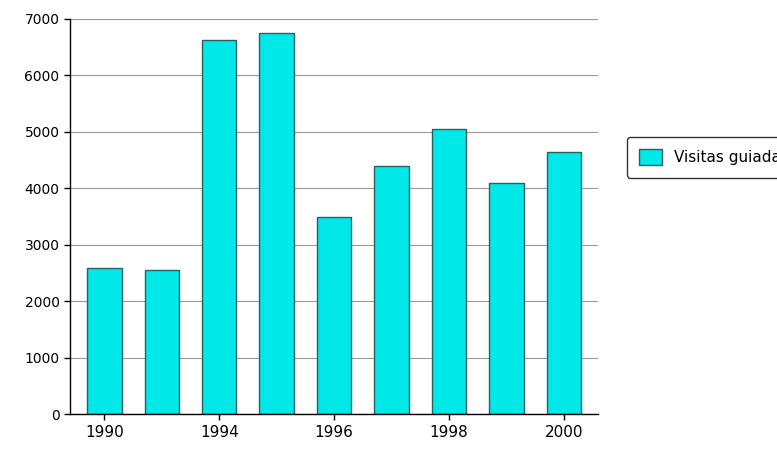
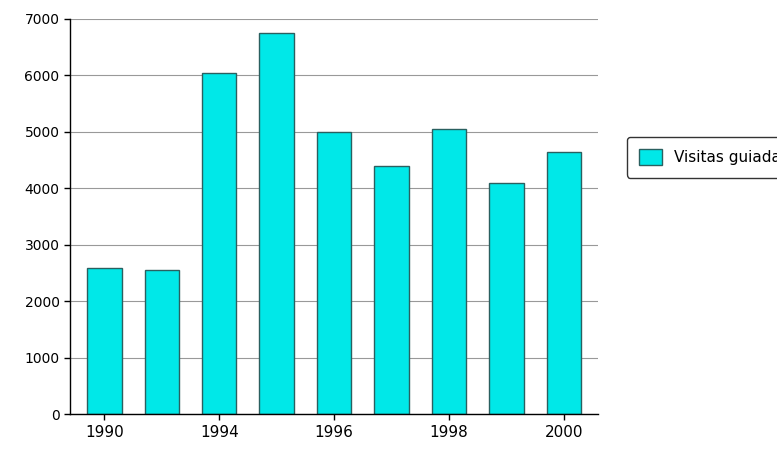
1994: 6620 -> 6050
1996: 3500 -> 5000
